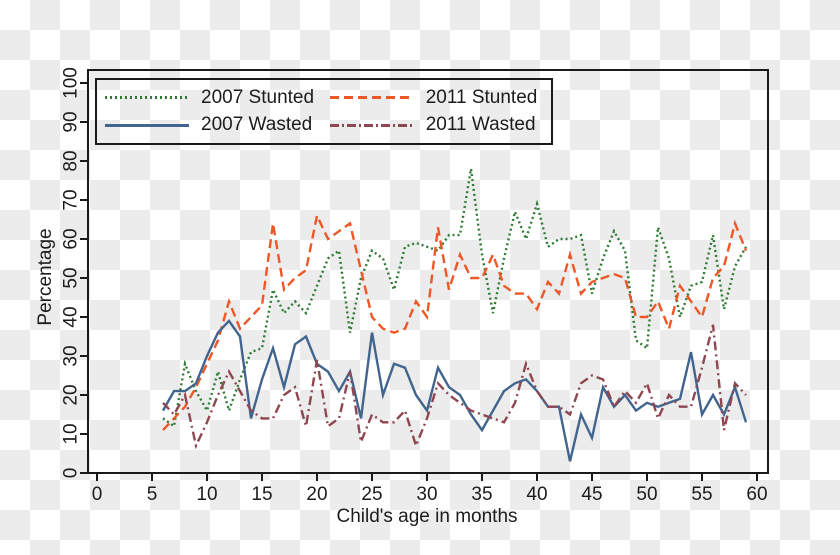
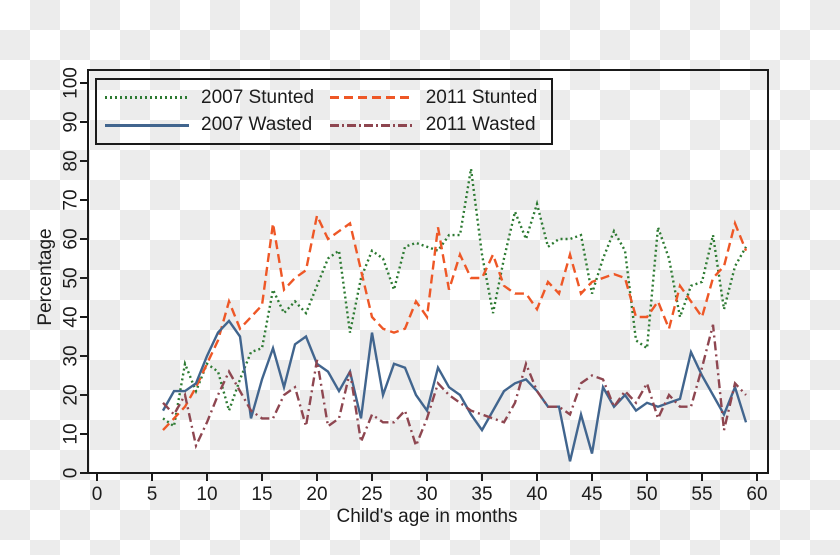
2007 Stunted/10: 16 -> 28
2007 Wasted/45: 9 -> 5
2007 Wasted/55: 15 -> 25
